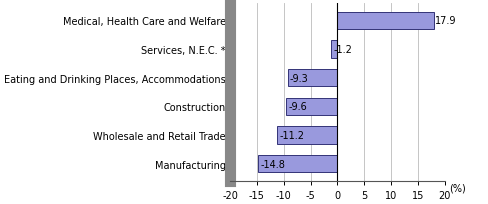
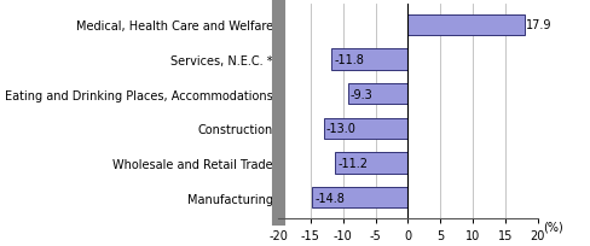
Services, N.E.C. *: -1.2 -> -11.8
Construction: -9.6 -> -13.0
